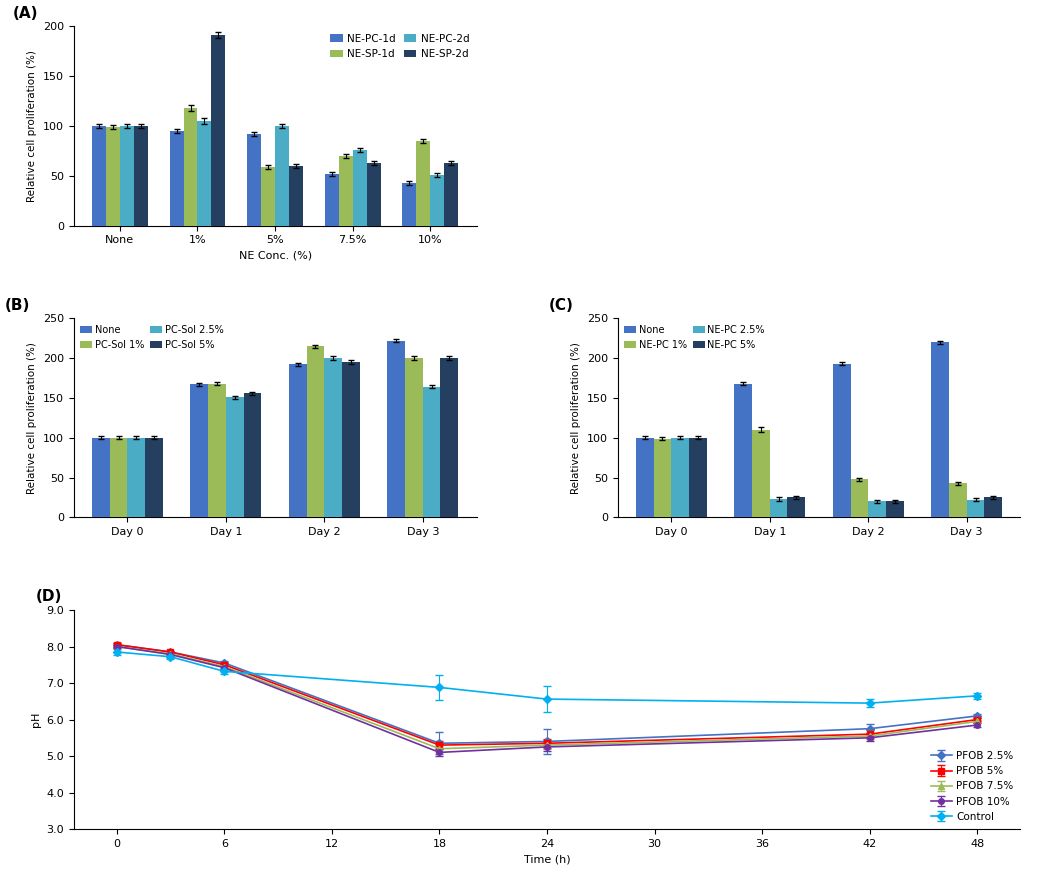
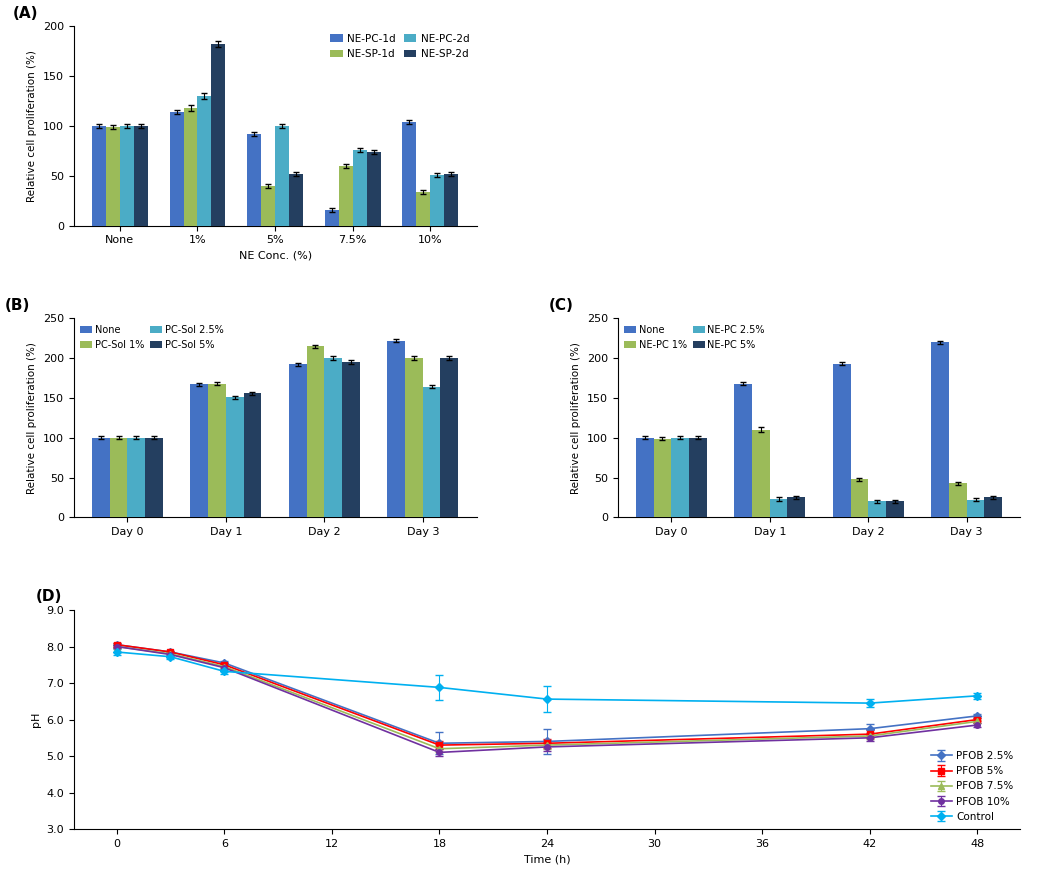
NE-PC-1d/1%: 95 -> 114
NE-PC-2d/1%: 105 -> 130
NE-SP-2d/1%: 191 -> 182
NE-SP-1d/5%: 59 -> 40
NE-SP-2d/5%: 60 -> 52
NE-PC-1d/7.5%: 52 -> 16
NE-SP-1d/7.5%: 70 -> 60
NE-SP-2d/7.5%: 63 -> 74
NE-PC-1d/10%: 43 -> 104
NE-SP-1d/10%: 85 -> 34
NE-SP-2d/10%: 63 -> 52
